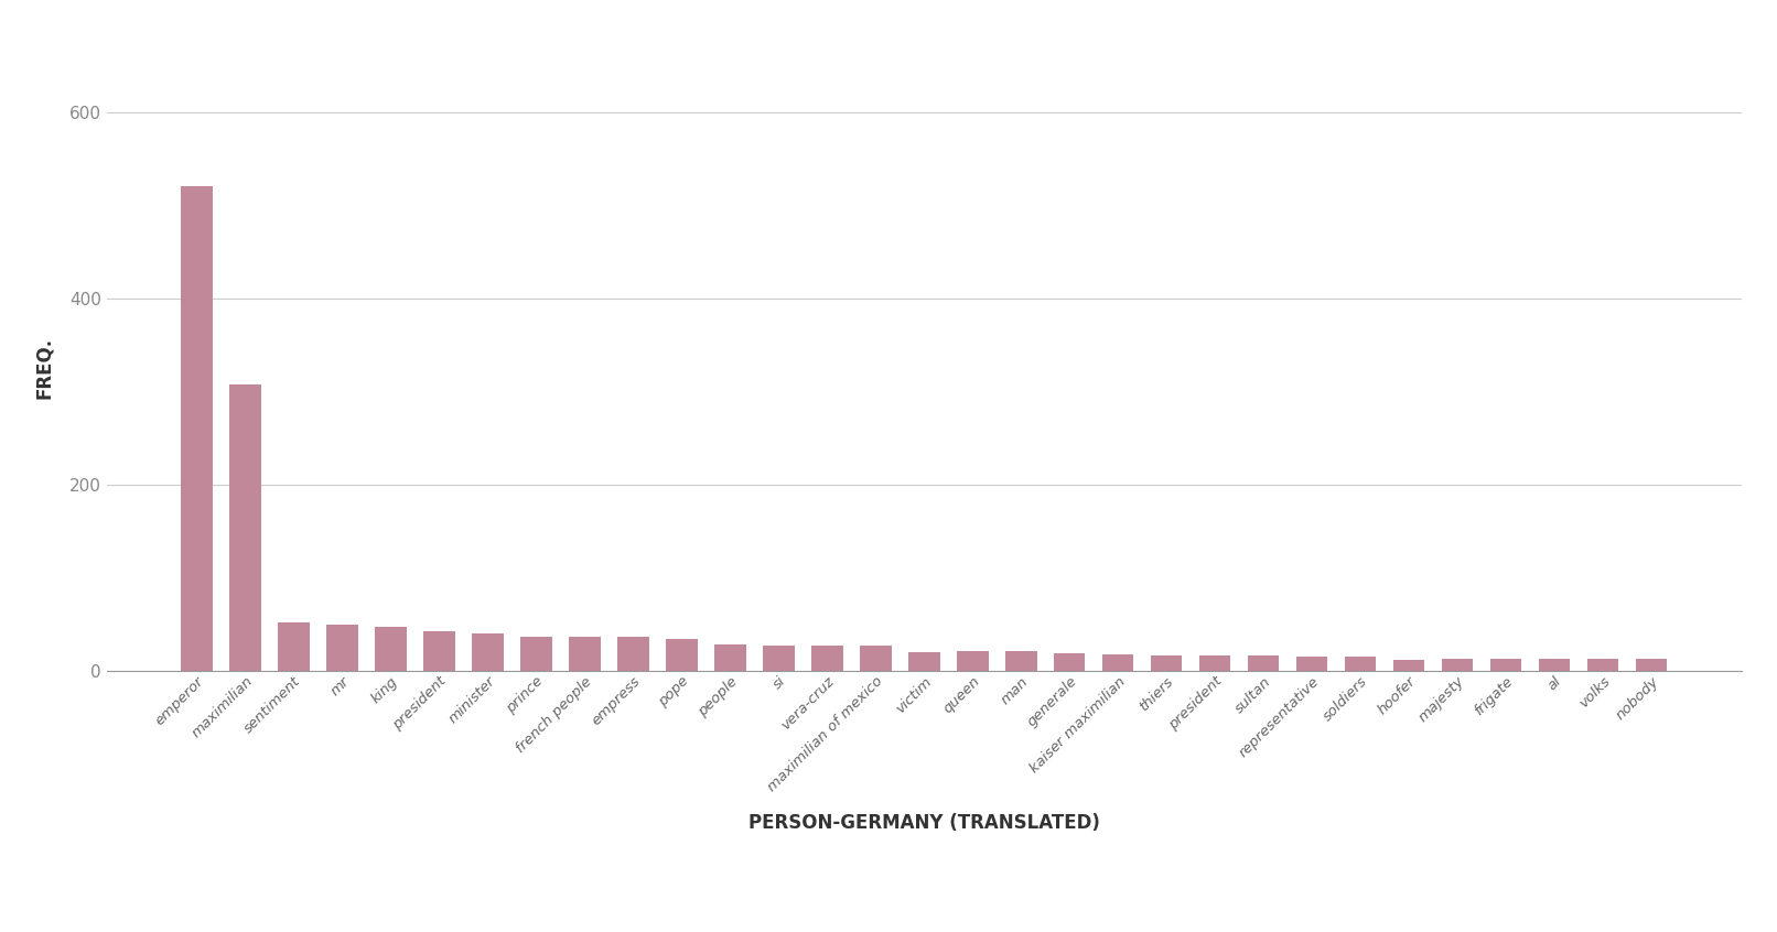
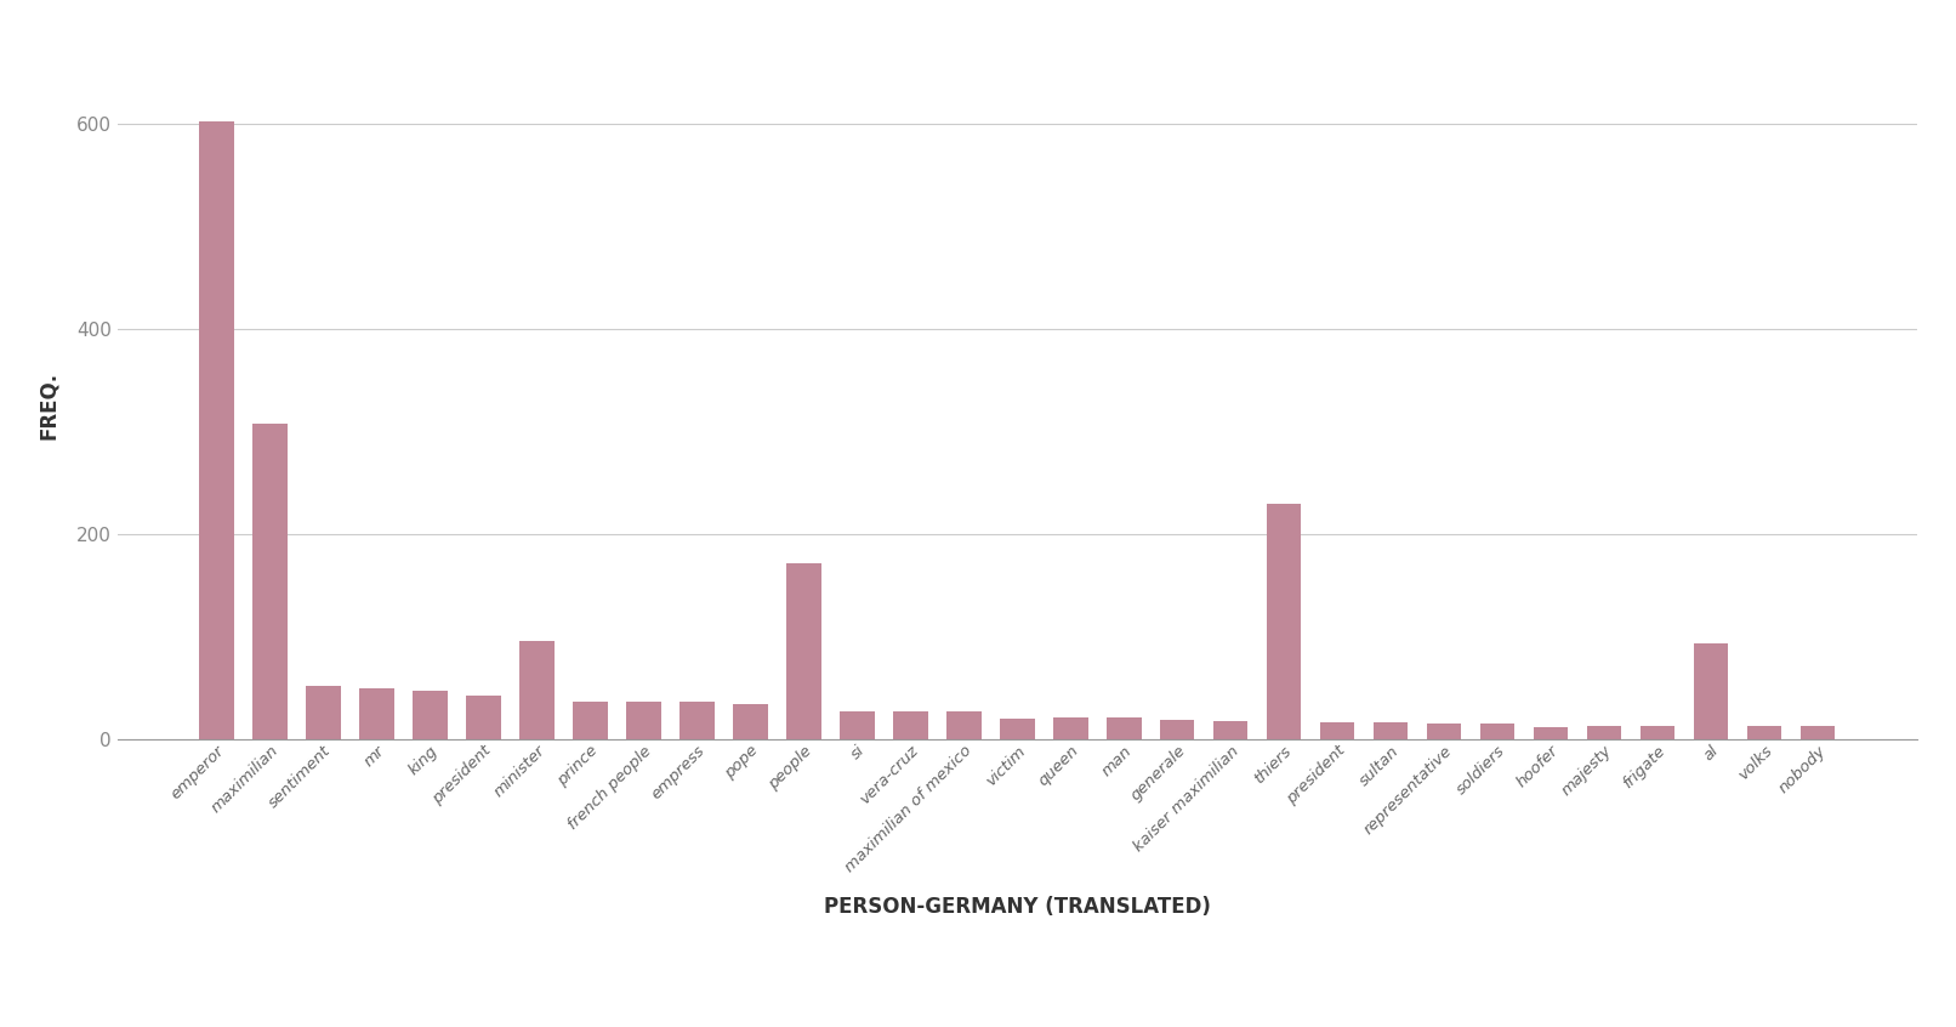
emperor: 520 -> 602
minister: 40 -> 96
people: 28 -> 172
thiers: 17 -> 230
al: 13 -> 94
